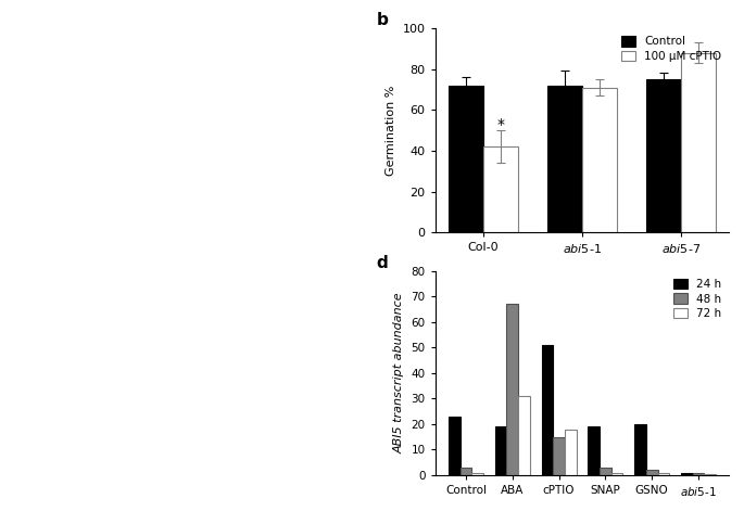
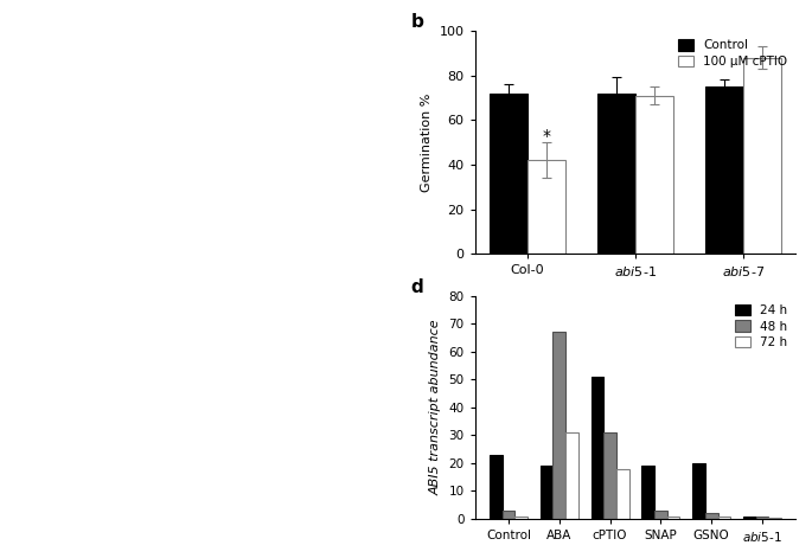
48 h/cPTIO: 15 -> 31
